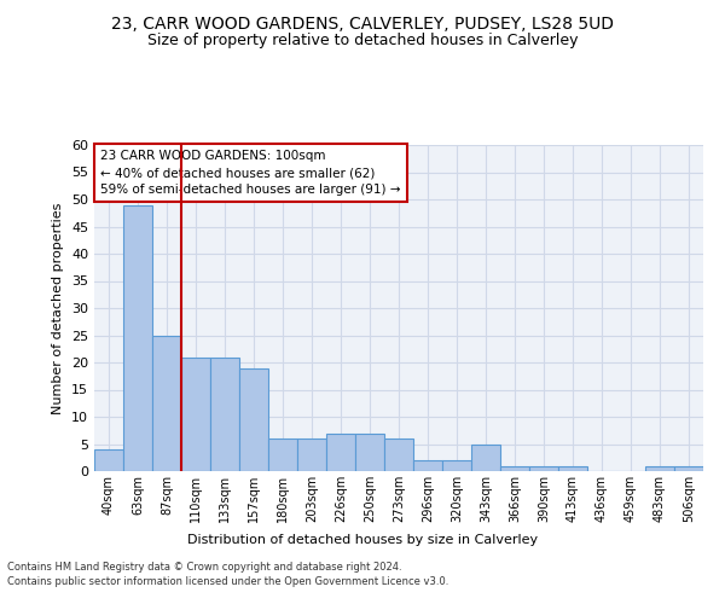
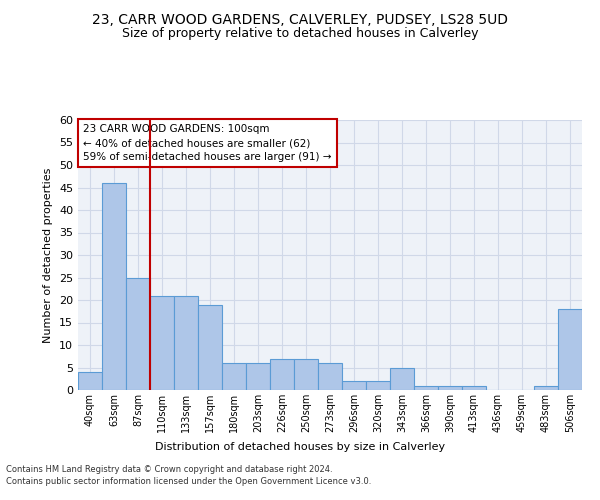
63sqm: 49 -> 46
506sqm: 1 -> 18
